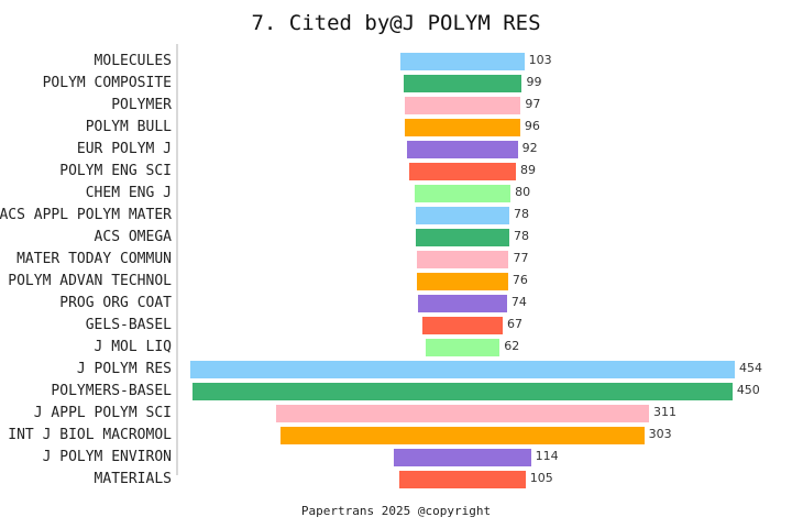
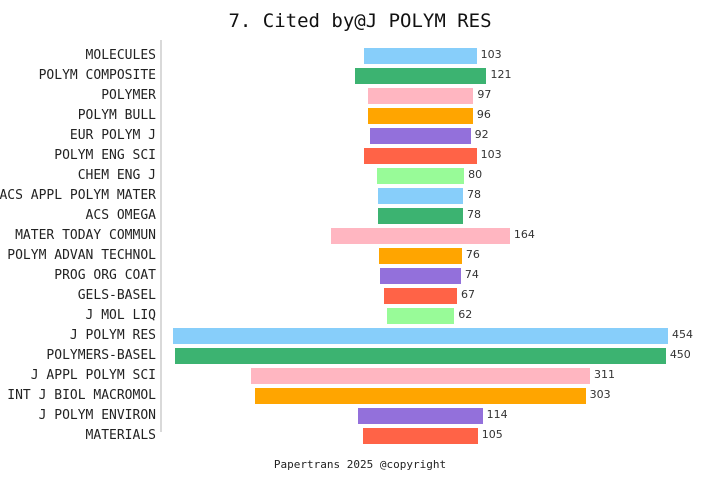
POLYM COMPOSITE: 99 -> 121
POLYM ENG SCI: 89 -> 103
MATER TODAY COMMUN: 77 -> 164
